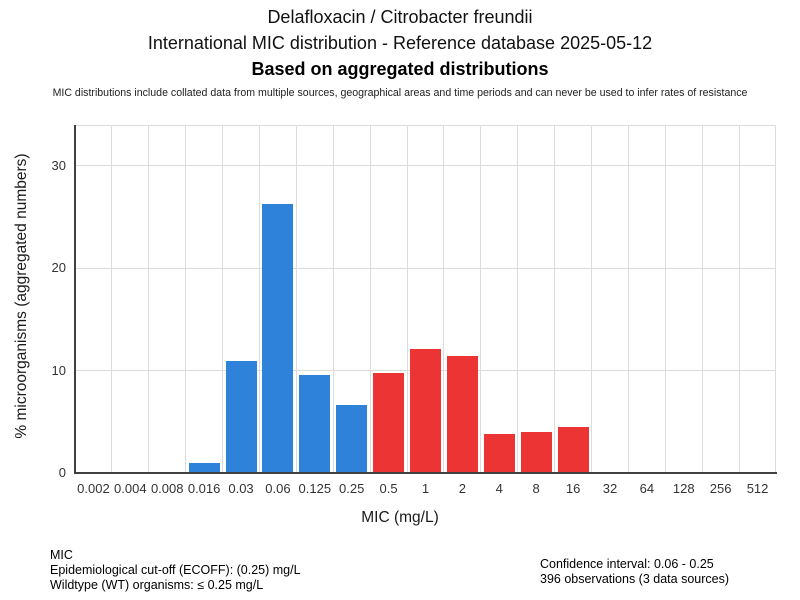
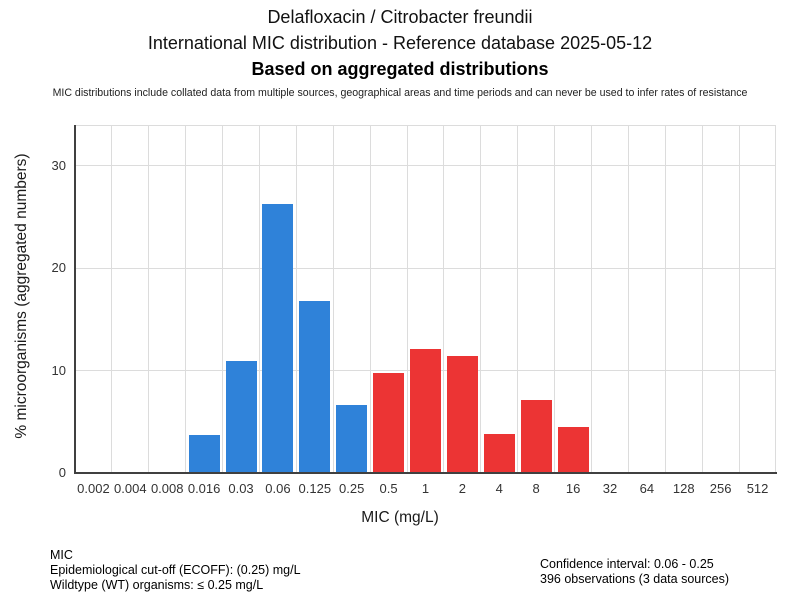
0.016: 1.0 -> 3.7
0.125: 9.6 -> 16.8
8: 4.0 -> 7.1
